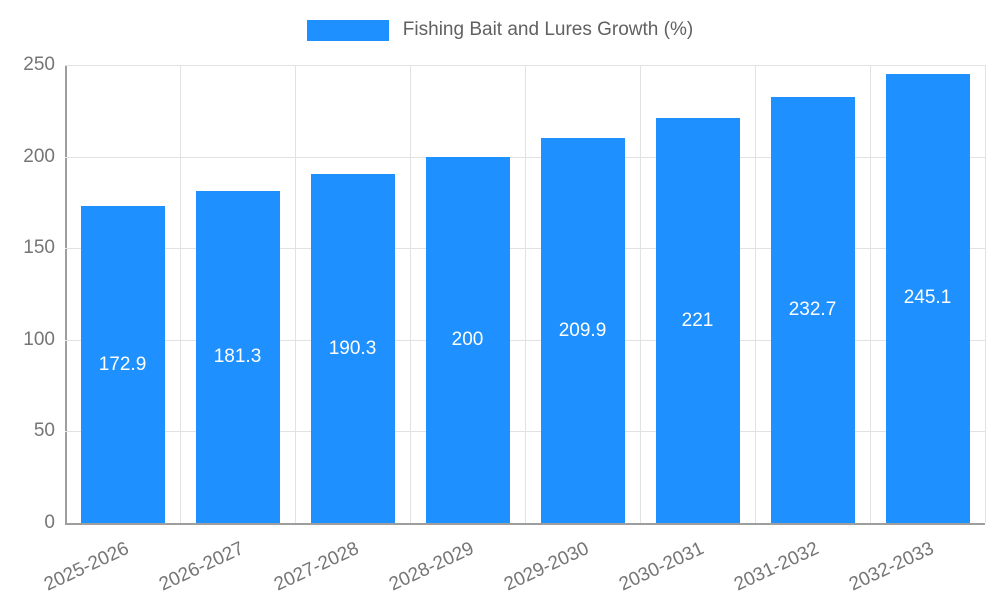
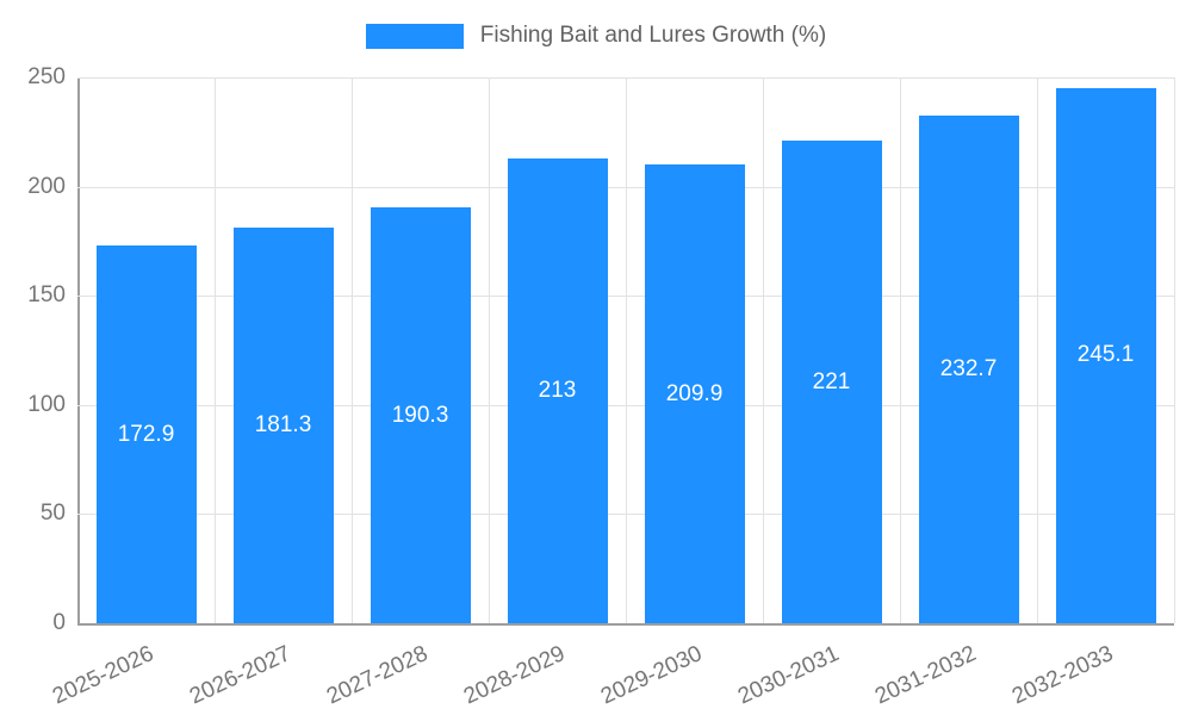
2028-2029: 200 -> 213
